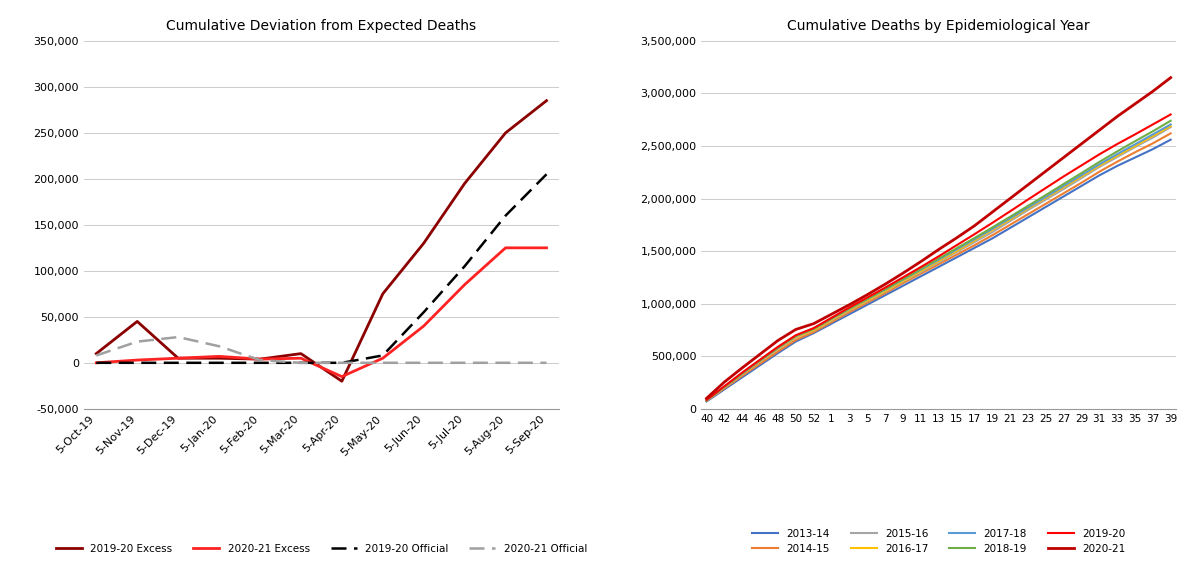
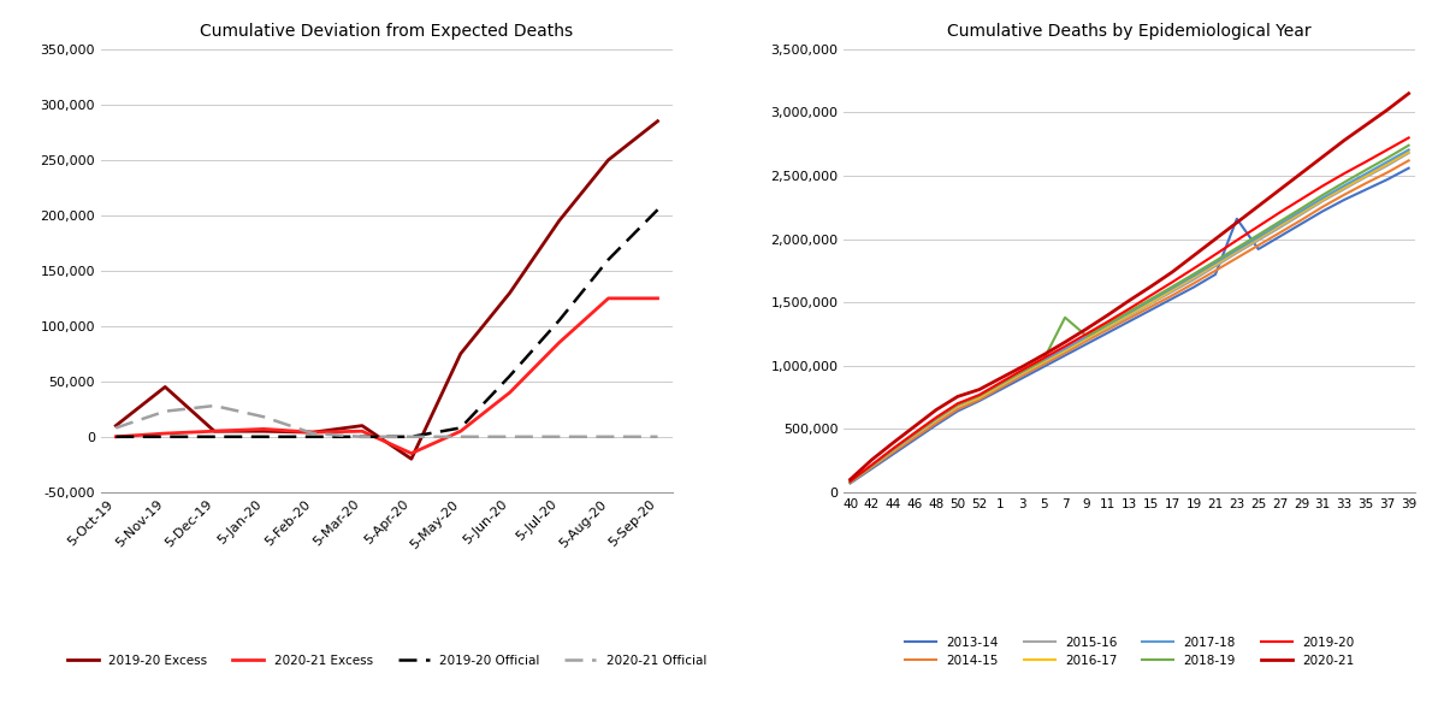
Cumulative Deaths by Epidemiological Year/2018-19/7: 1,140,000 -> 1,380,000
Cumulative Deaths by Epidemiological Year/2013-14/23: 1,820,000 -> 2,160,000
